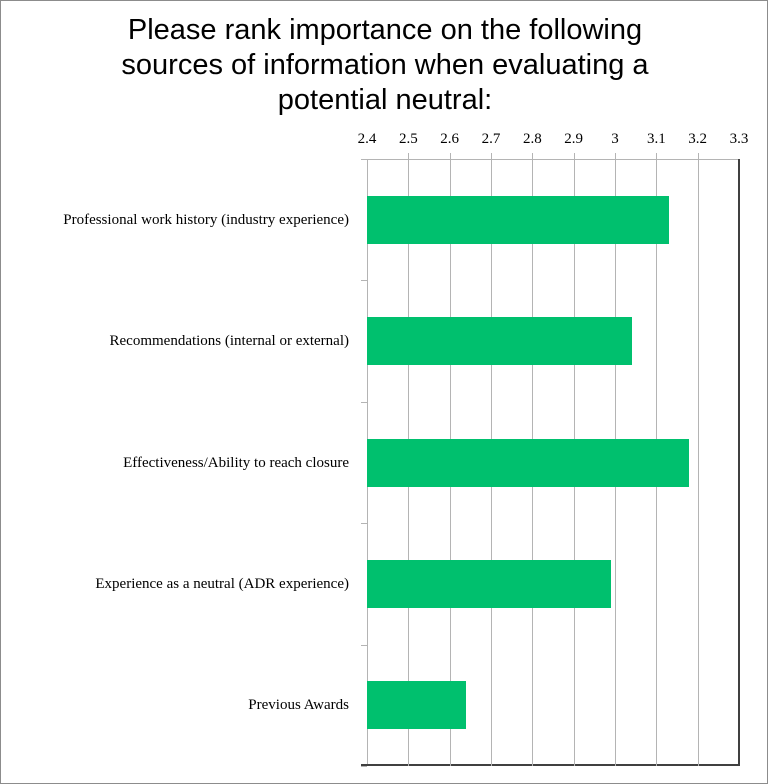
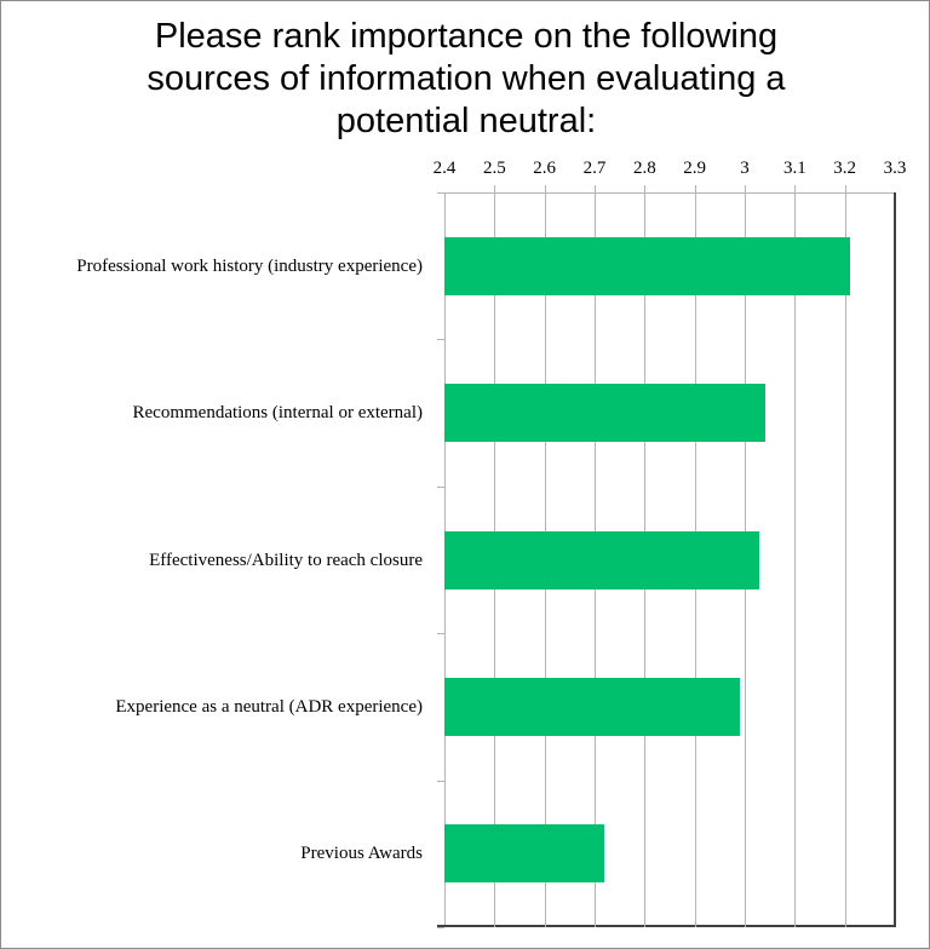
Professional work history (industry experience): 3.13 -> 3.21
Effectiveness/Ability to reach closure: 3.18 -> 3.03
Previous Awards: 2.64 -> 2.72
